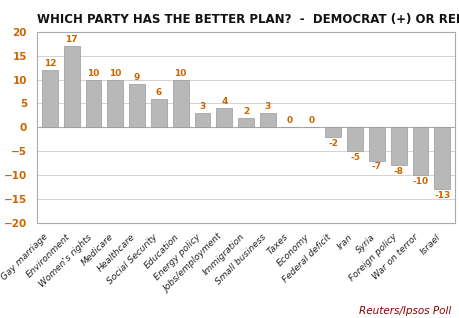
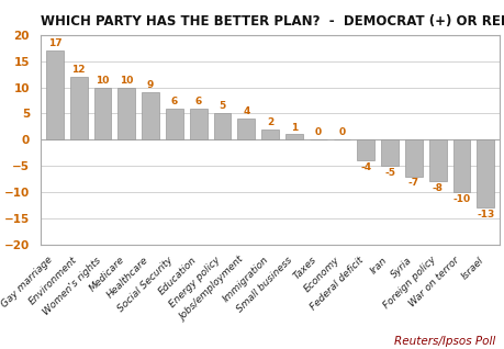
Gay marriage: 12 -> 17
Environment: 17 -> 12
Education: 10 -> 6
Energy policy: 3 -> 5
Small business: 3 -> 1
Federal deficit: -2 -> -4
